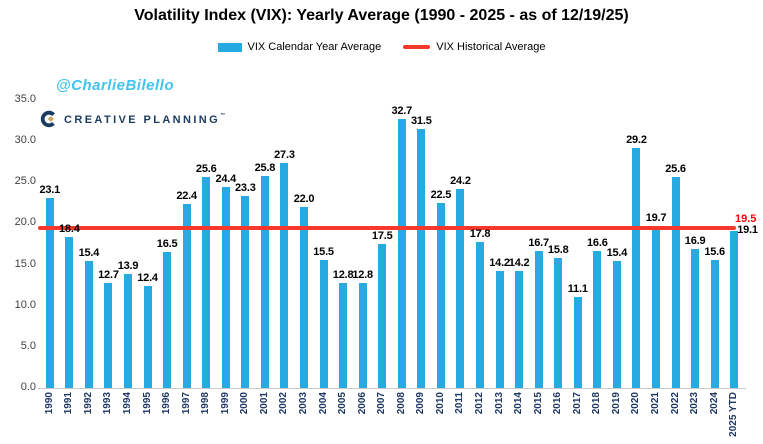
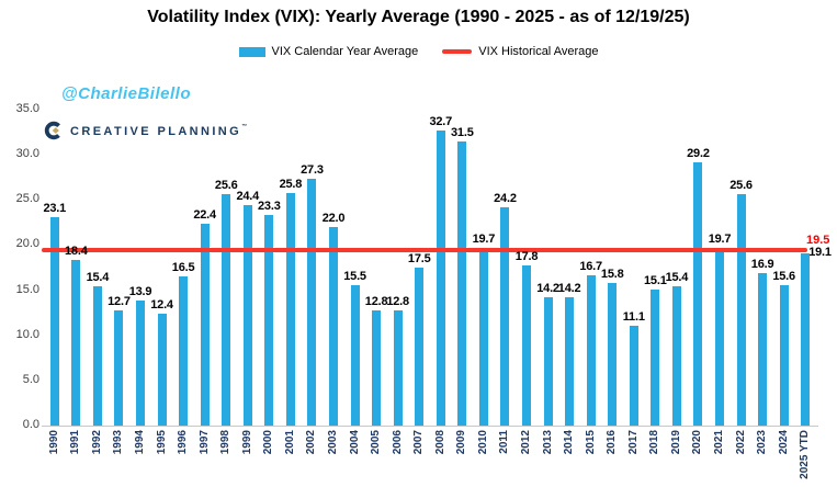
2010: 22.5 -> 19.7
2018: 16.6 -> 15.1
